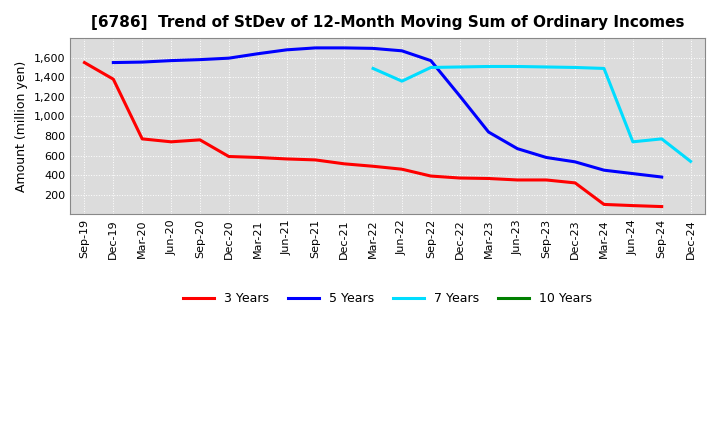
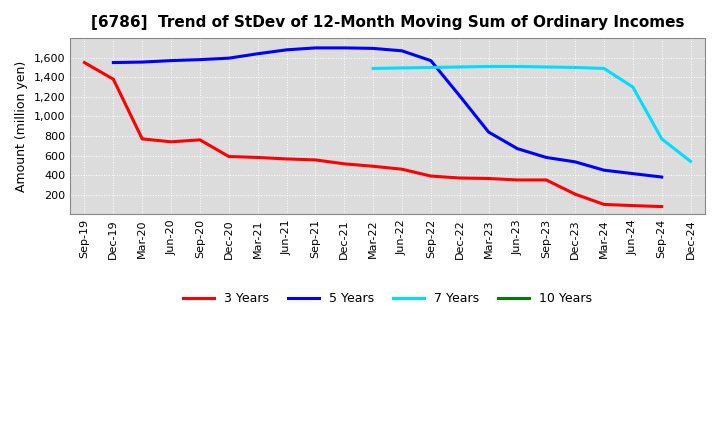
7 Years/Jun-22: 1,360 -> 1,500
3 Years/Dec-23: 320 -> 200
7 Years/Jun-24: 740 -> 1,300
